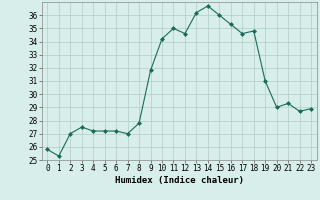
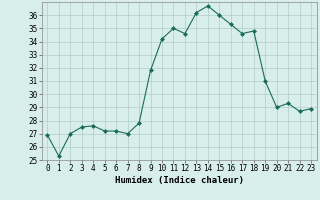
0: 25.8 -> 26.9
4: 27.2 -> 27.6
